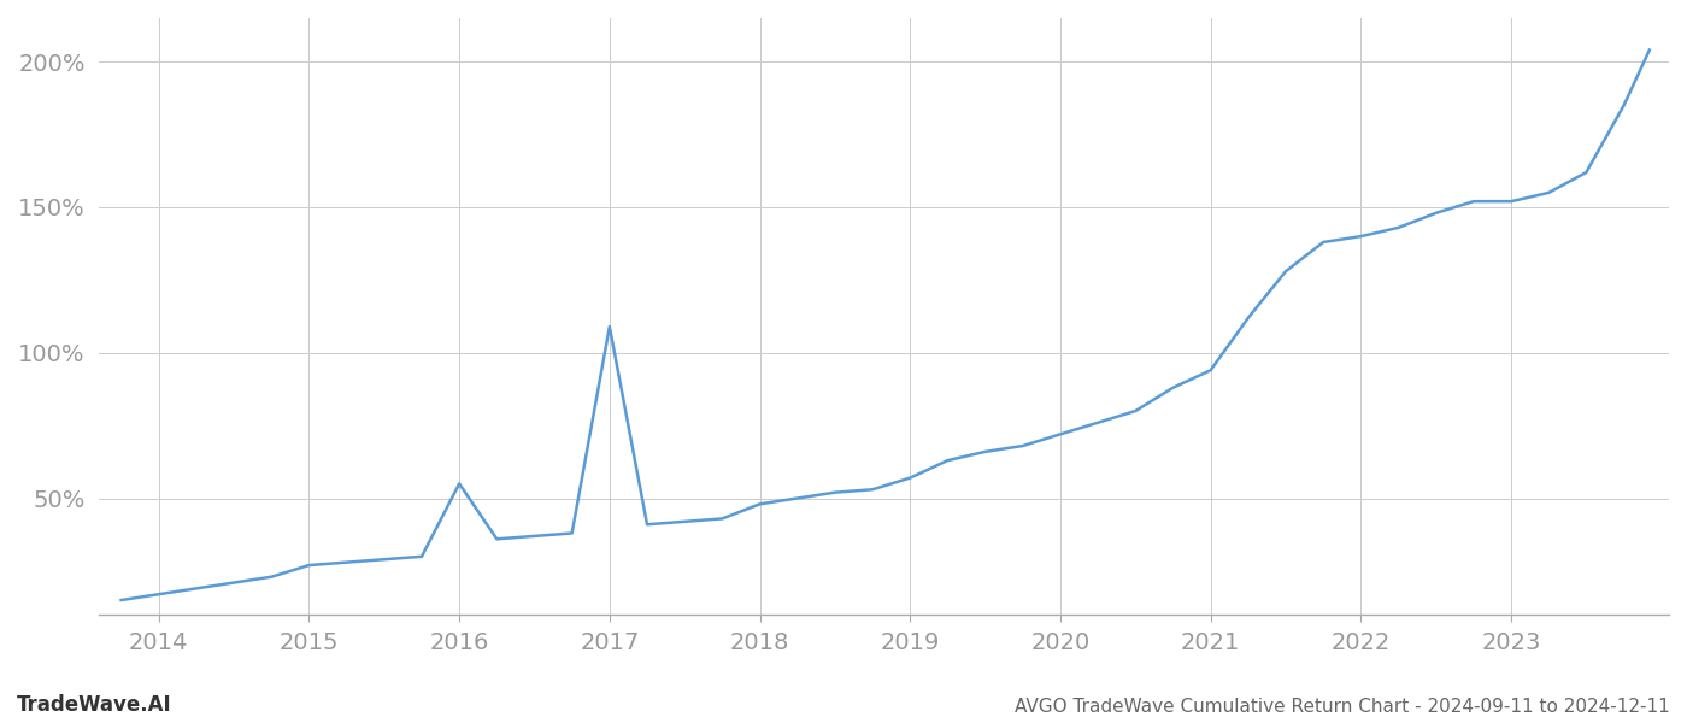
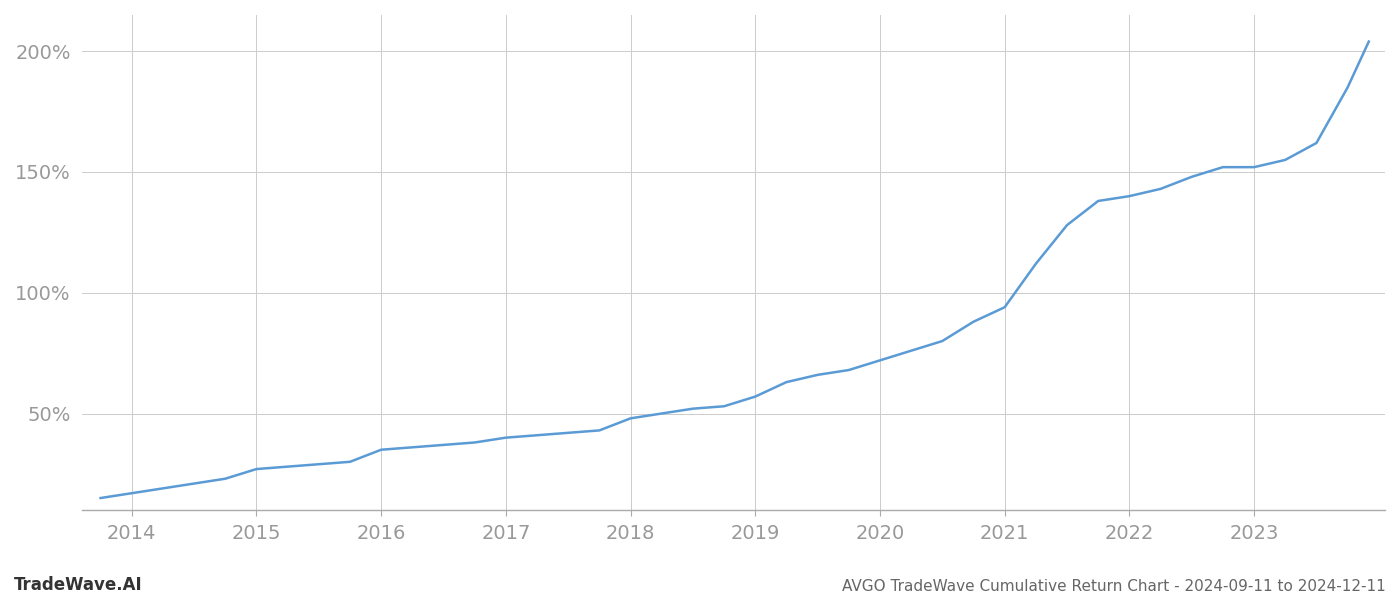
2016: 55% -> 35%
2017: 109% -> 40%
